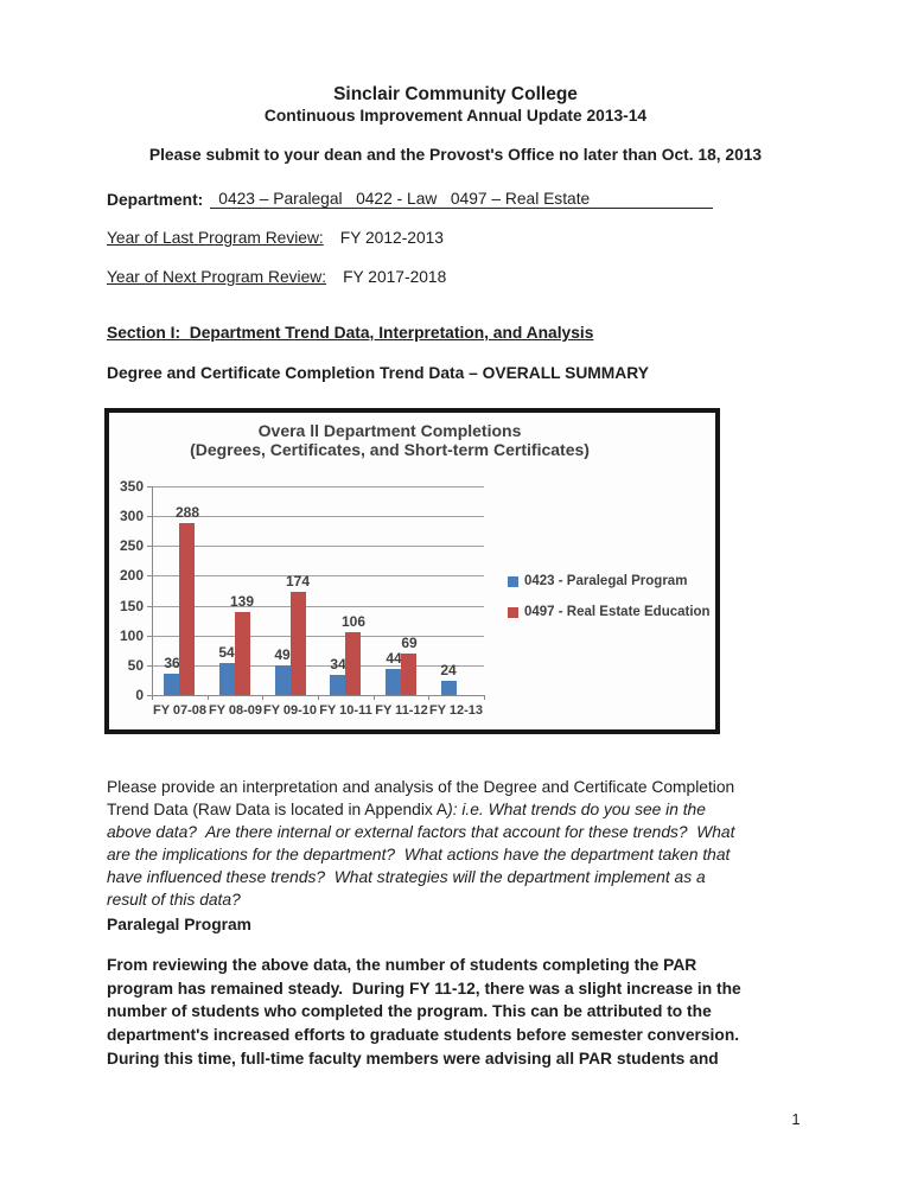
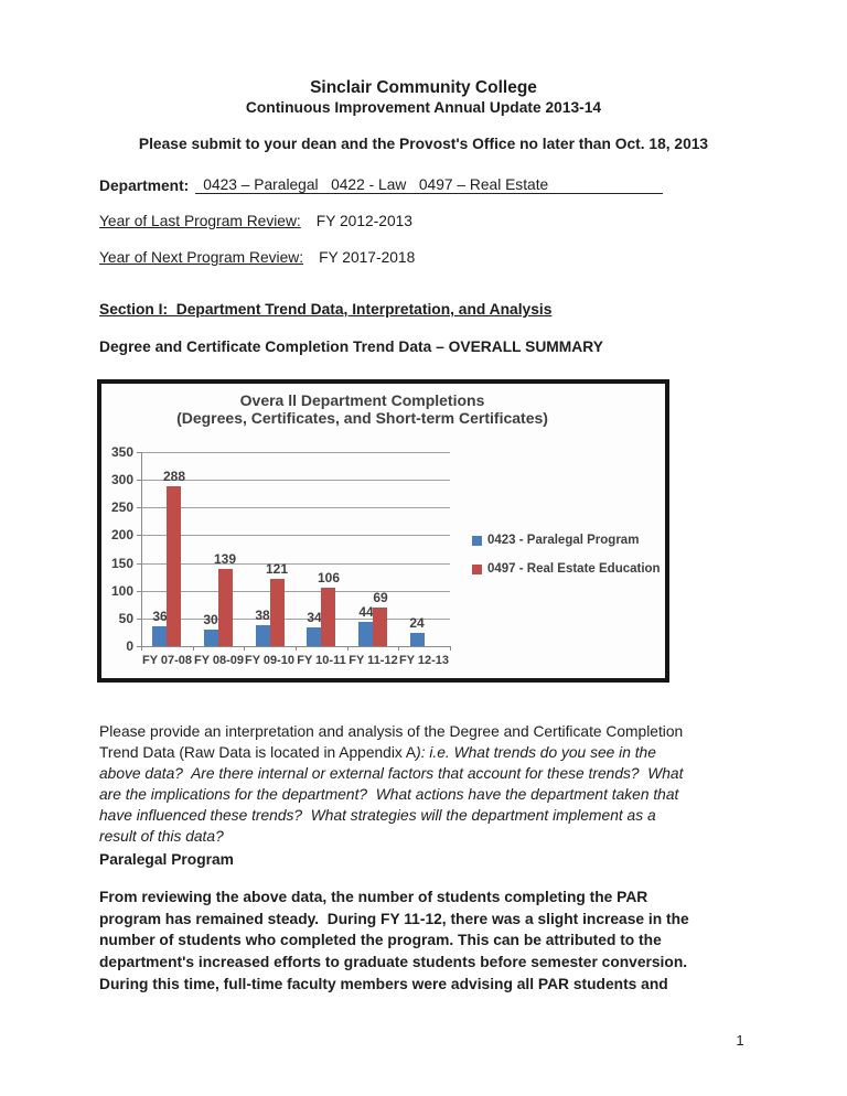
0423 - Paralegal Program/FY 08-09: 54 -> 30
0423 - Paralegal Program/FY 09-10: 49 -> 38
0497 - Real Estate Education/FY 09-10: 174 -> 121
